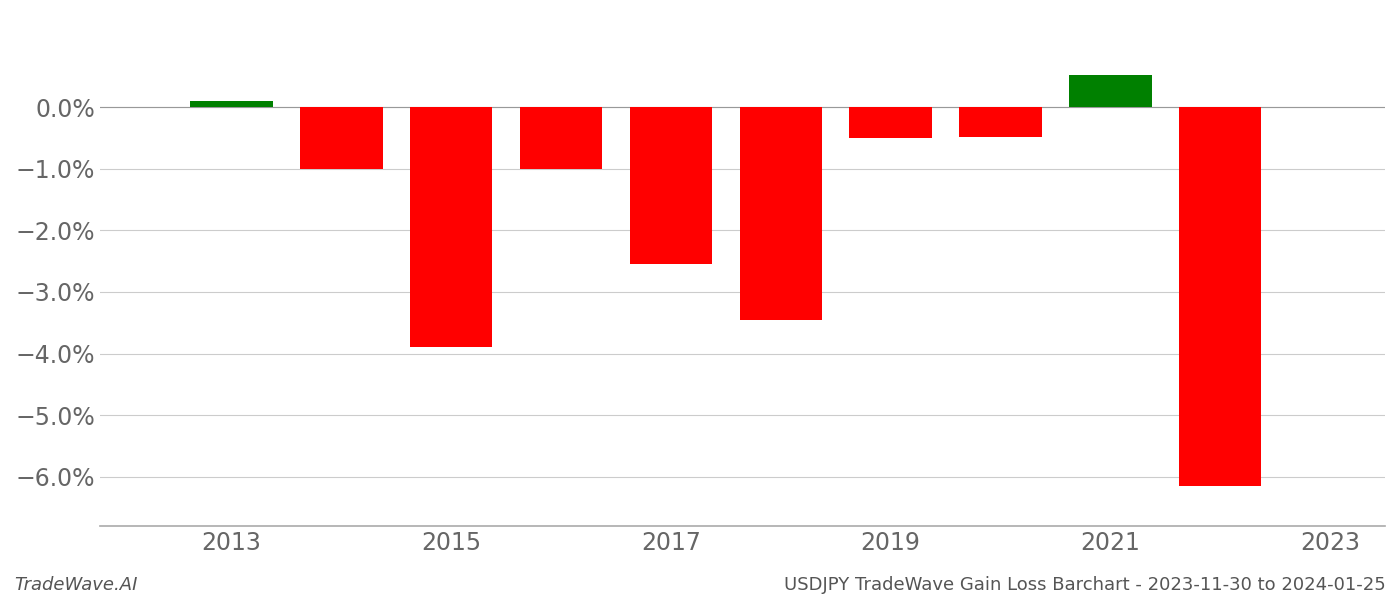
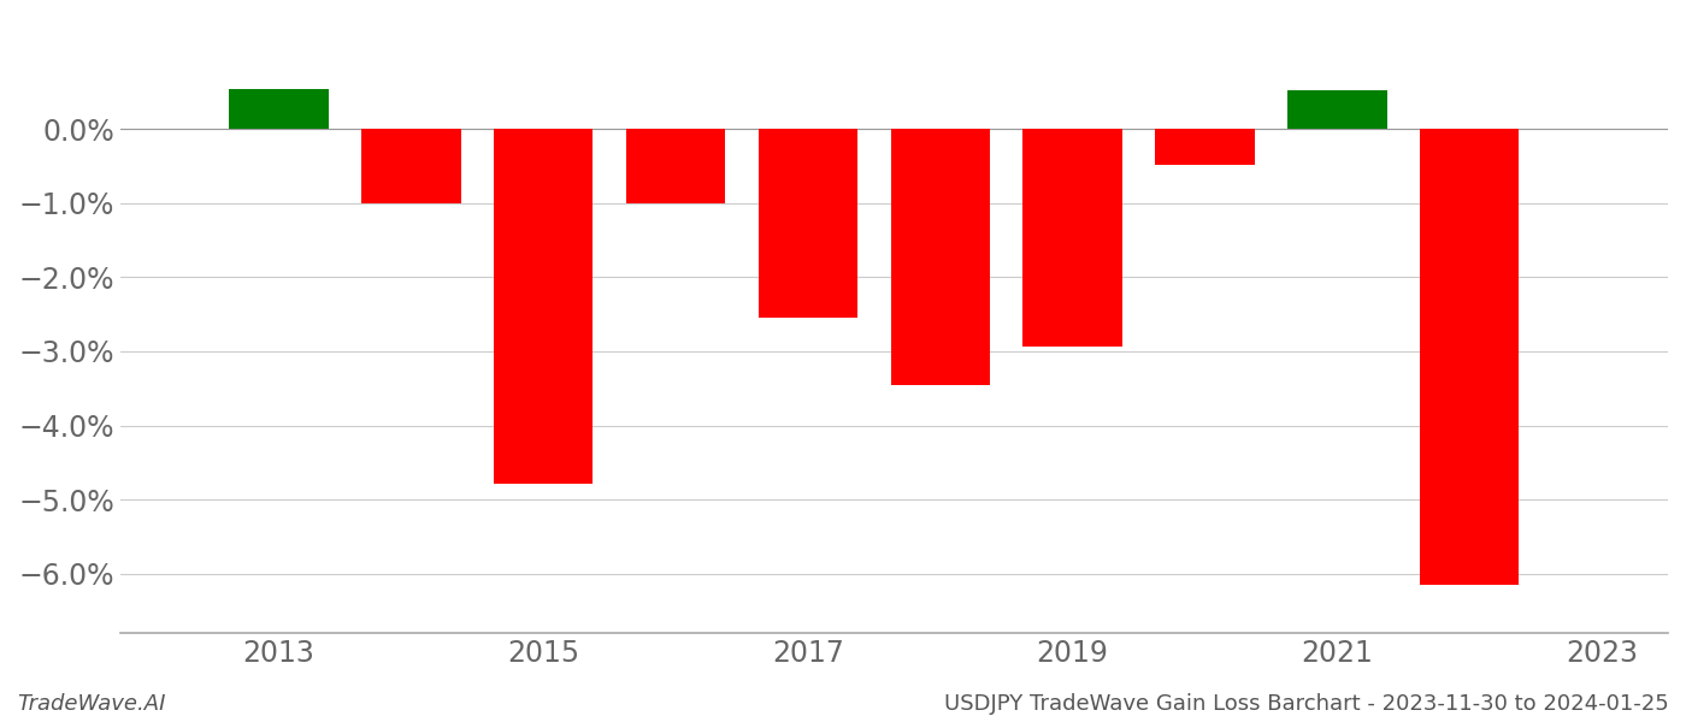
2013: 0.10% -> 0.54%
2015: -3.90% -> -4.78%
2019: -0.50% -> -2.94%
